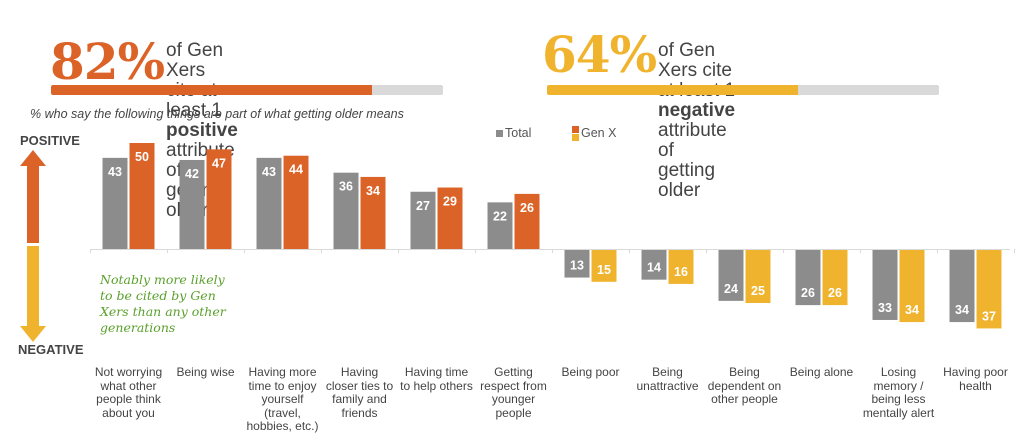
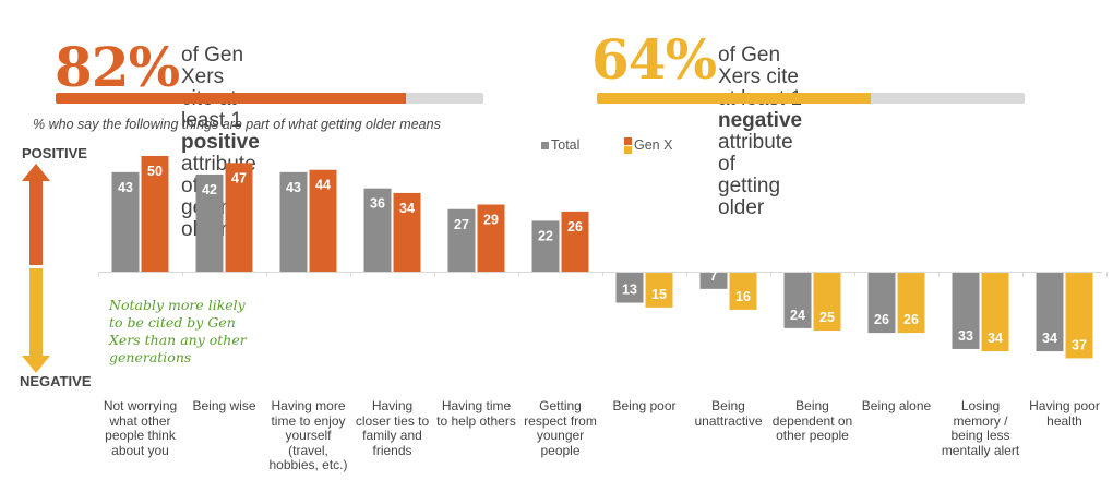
Total/Being unattractive: 14 -> 7
